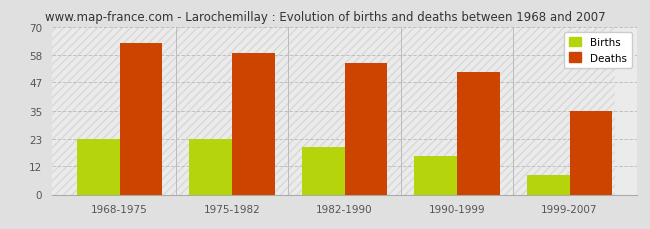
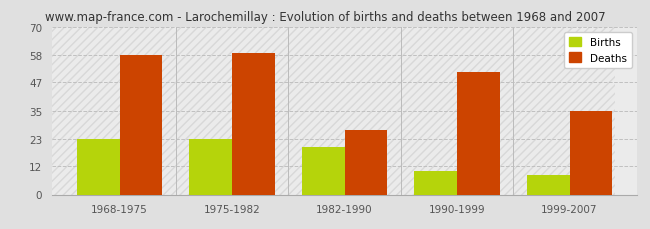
Deaths/1968-1975: 63 -> 58
Deaths/1982-1990: 55 -> 27
Births/1990-1999: 16 -> 10
